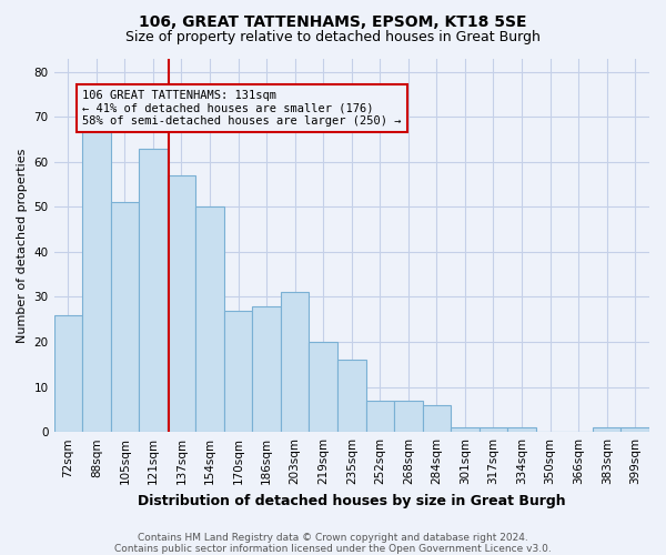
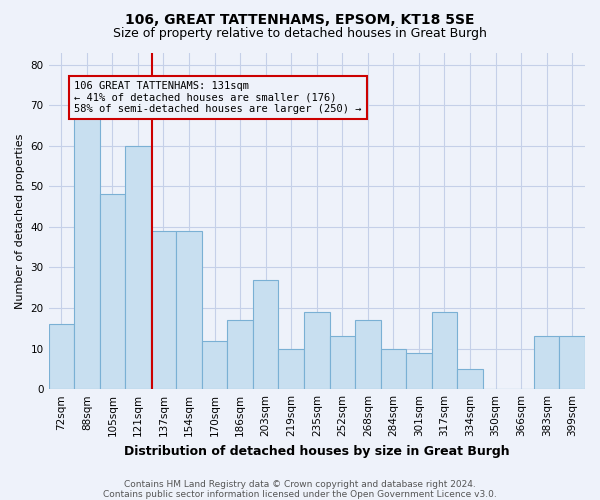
72sqm: 26 -> 16
105sqm: 51 -> 48
121sqm: 63 -> 60
137sqm: 57 -> 39
154sqm: 50 -> 39
170sqm: 27 -> 12
186sqm: 28 -> 17
203sqm: 31 -> 27
219sqm: 20 -> 10
235sqm: 16 -> 19
252sqm: 7 -> 13
268sqm: 7 -> 17
284sqm: 6 -> 10
301sqm: 1 -> 9
317sqm: 1 -> 19
334sqm: 1 -> 5
383sqm: 1 -> 13
399sqm: 1 -> 13
